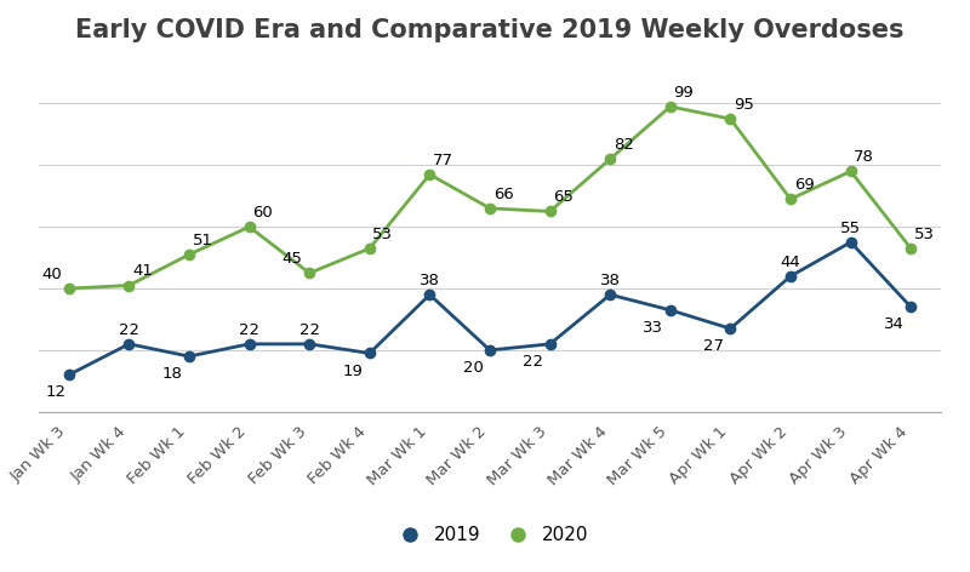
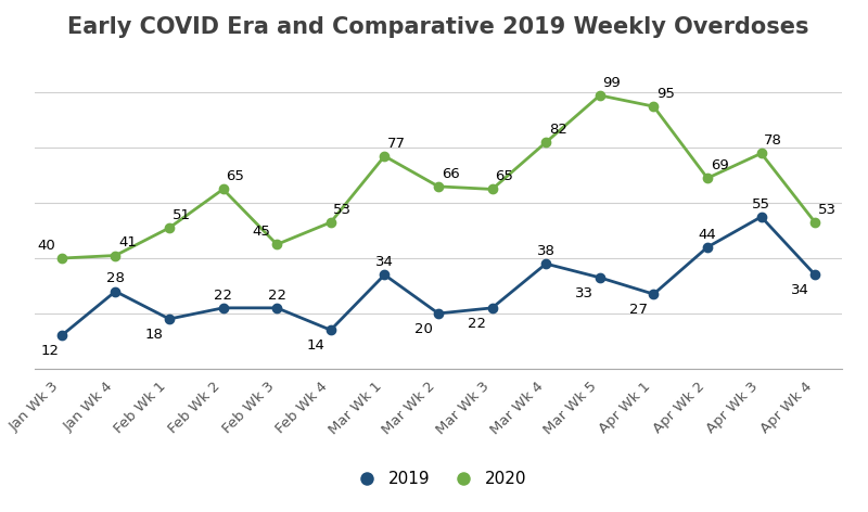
2019/Jan Wk 4: 22 -> 28
2020/Feb Wk 2: 60 -> 65
2019/Feb Wk 4: 19 -> 14
2019/Mar Wk 1: 38 -> 34
